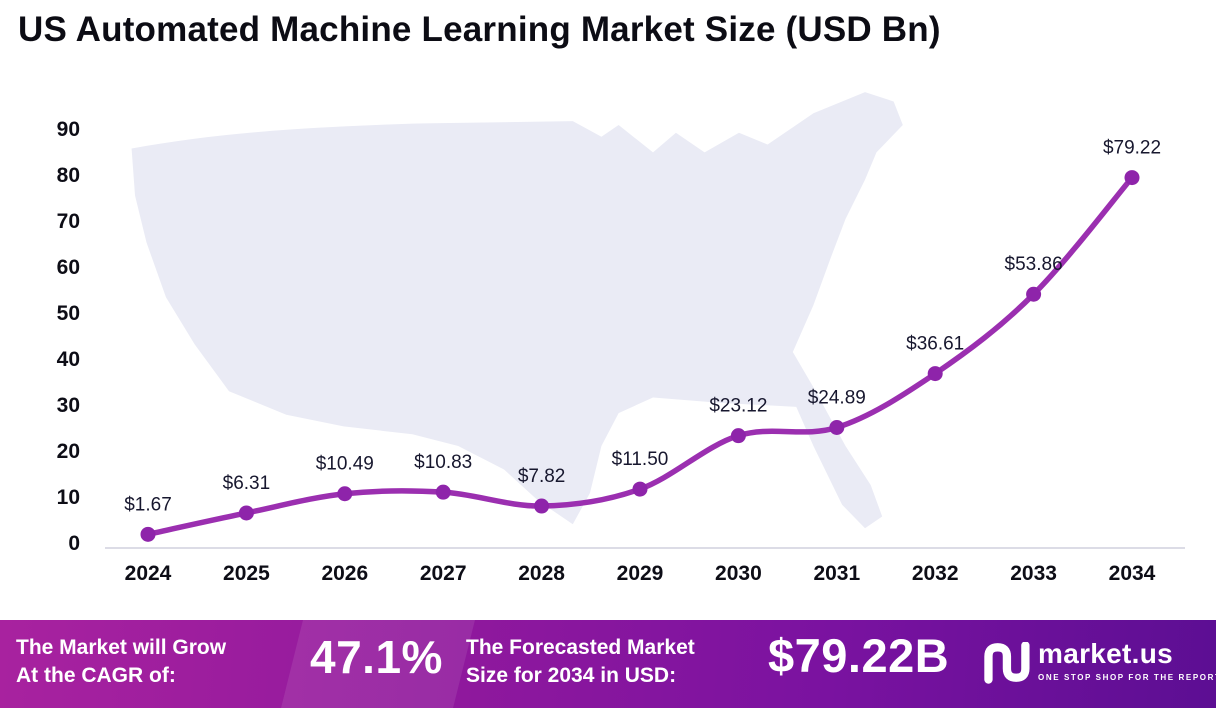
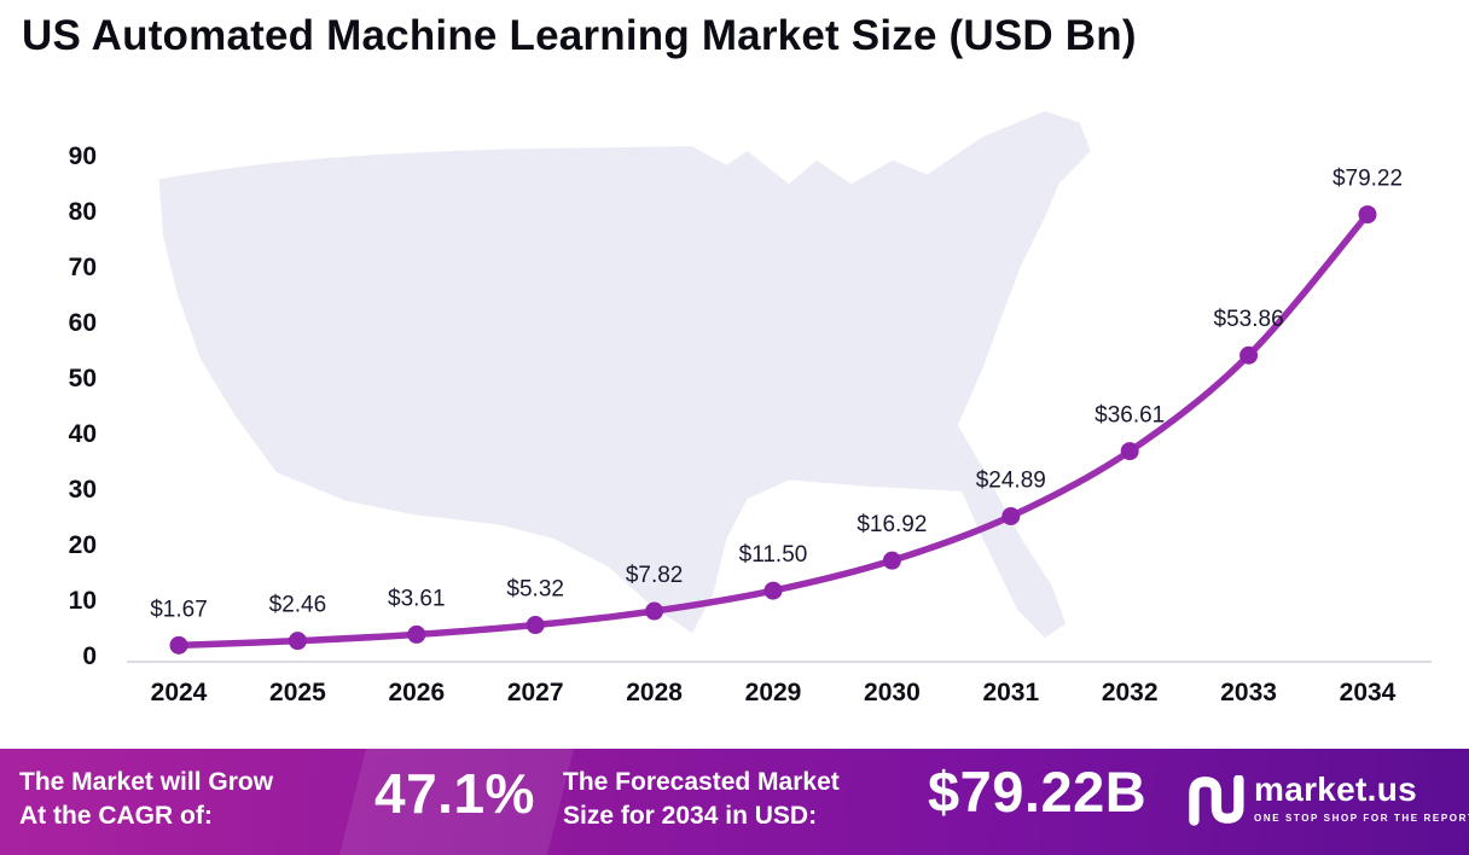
2025: $6.31 -> $2.46
2026: $10.49 -> $3.61
2027: $10.83 -> $5.32
2030: $23.12 -> $16.92
